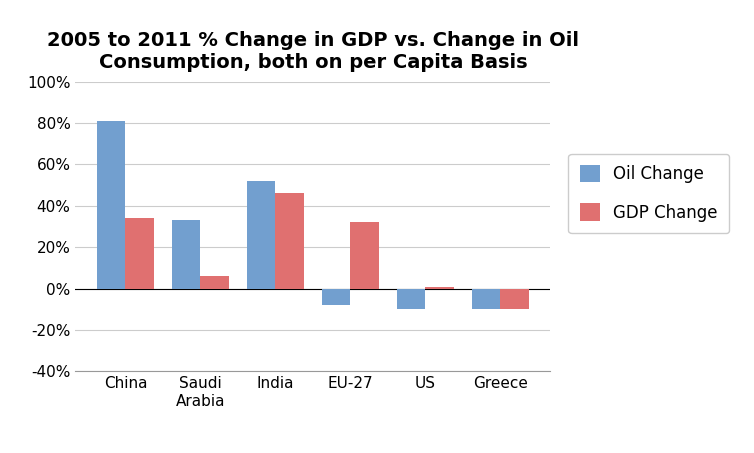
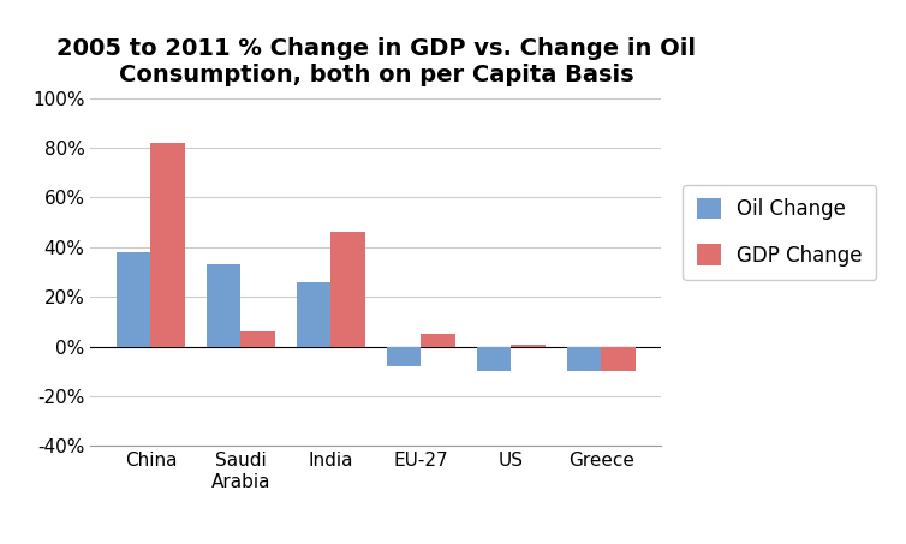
Oil Change/China: 81% -> 38%
GDP Change/China: 34% -> 82%
Oil Change/India: 52% -> 26%
GDP Change/EU-27: 32% -> 5%
